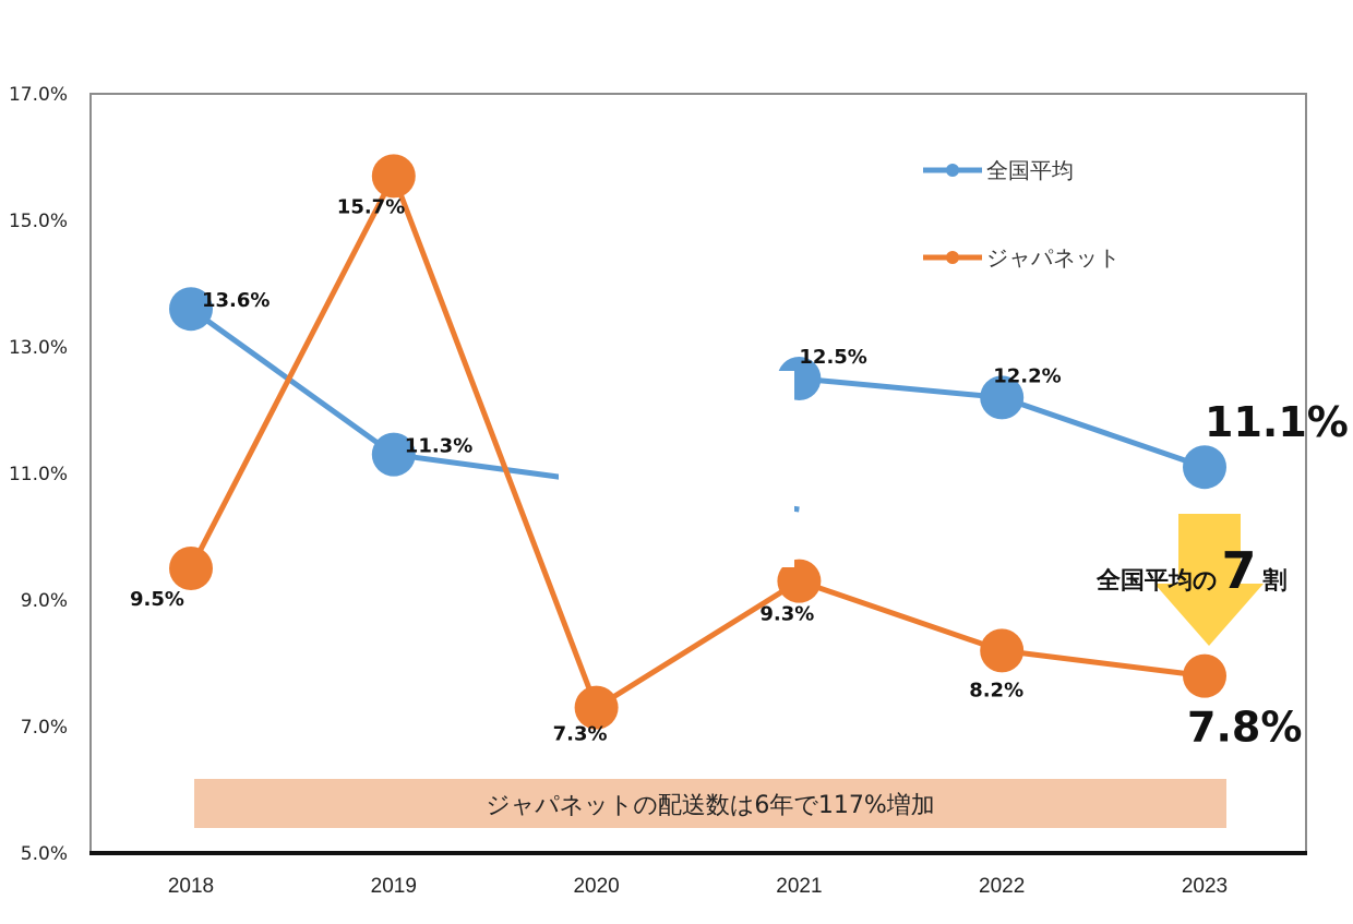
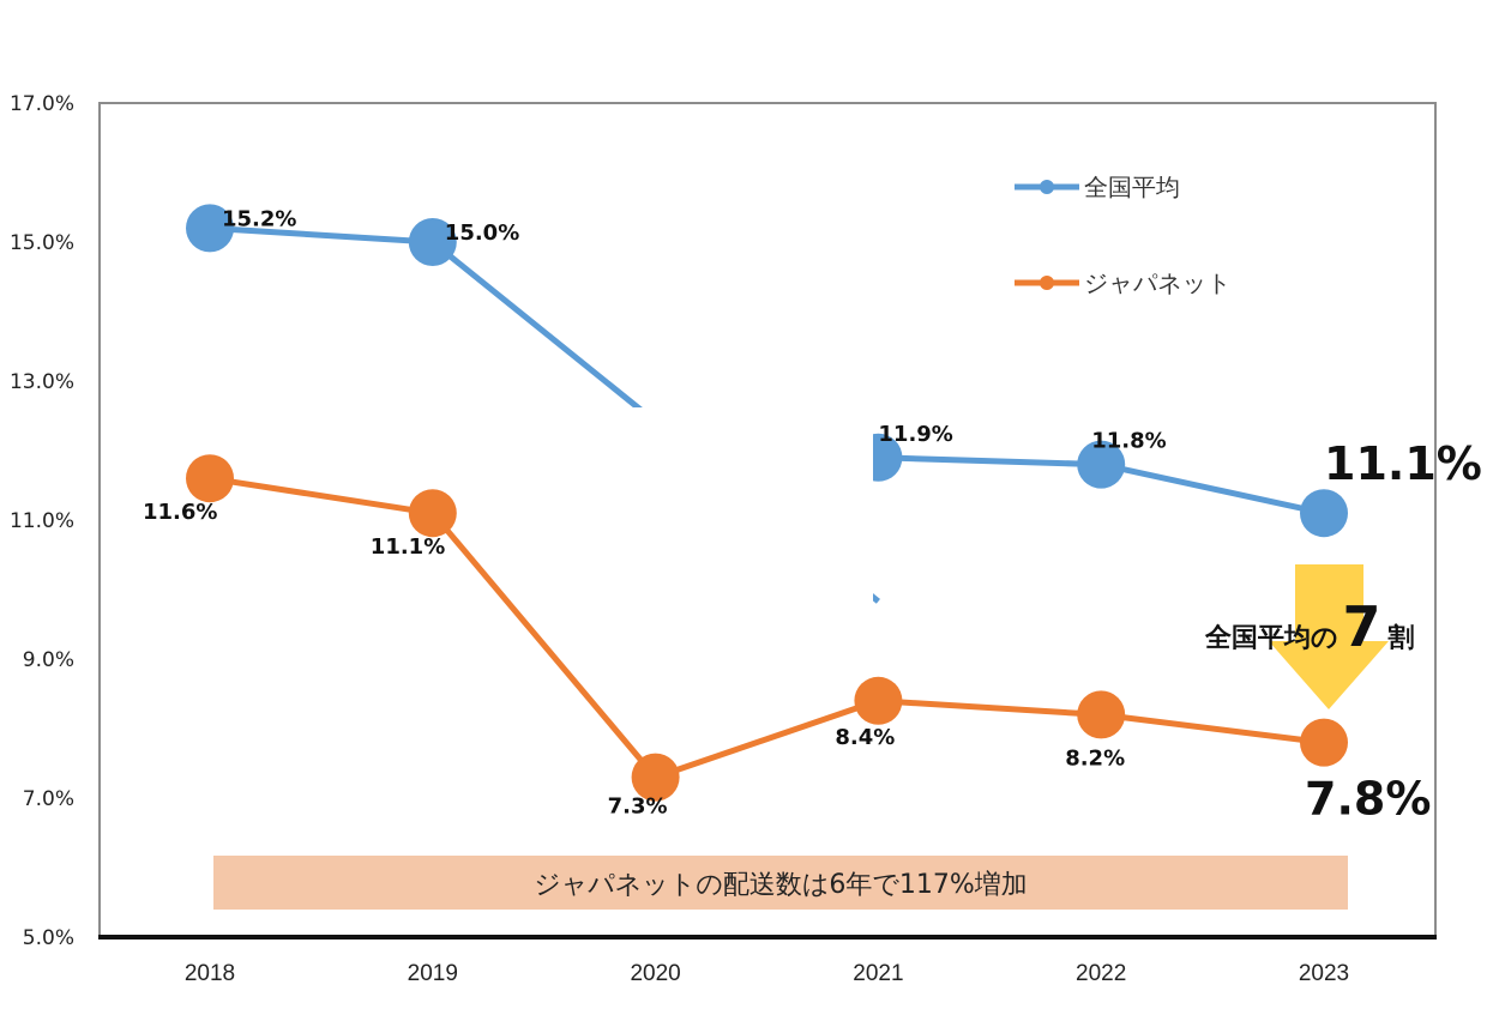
全国平均/2018: 13.6% -> 15.2%
ジャパネット/2018: 9.5% -> 11.6%
全国平均/2019: 11.3% -> 15.0%
ジャパネット/2019: 15.7% -> 11.1%
全国平均/2021: 12.5% -> 11.9%
ジャパネット/2021: 9.3% -> 8.4%
全国平均/2022: 12.2% -> 11.8%
